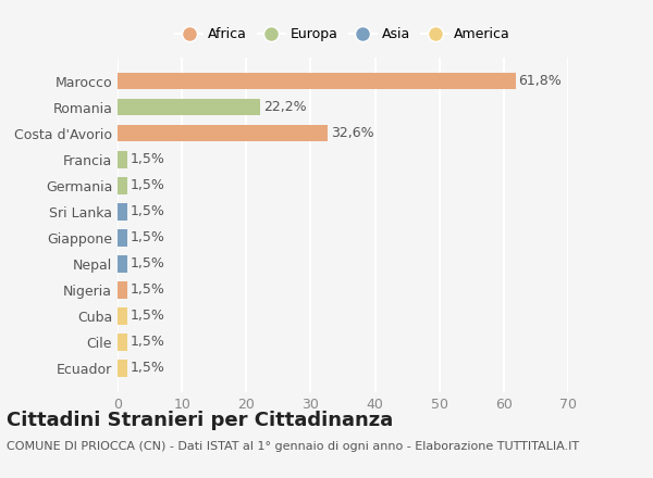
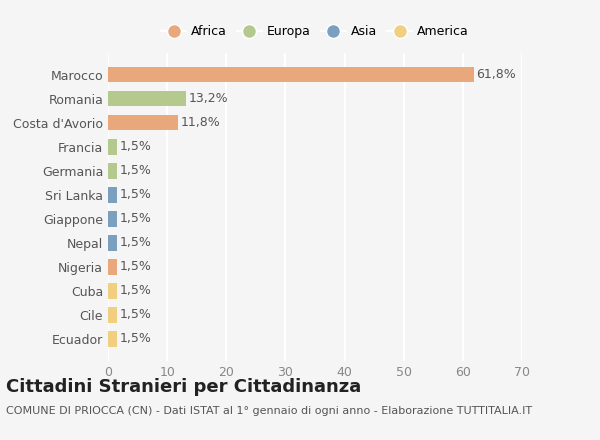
Romania: 22,2% -> 13,2%
Costa d'Avorio: 32,6% -> 11,8%
